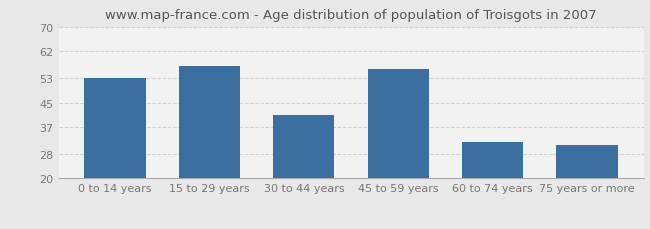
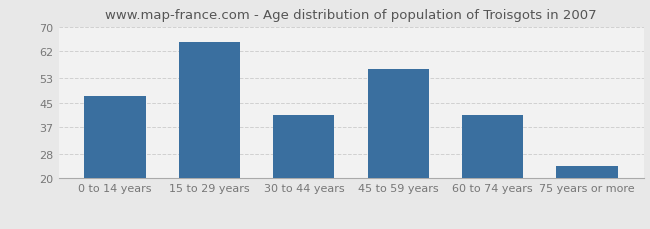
0 to 14 years: 53 -> 47
15 to 29 years: 57 -> 65
60 to 74 years: 32 -> 41
75 years or more: 31 -> 24
